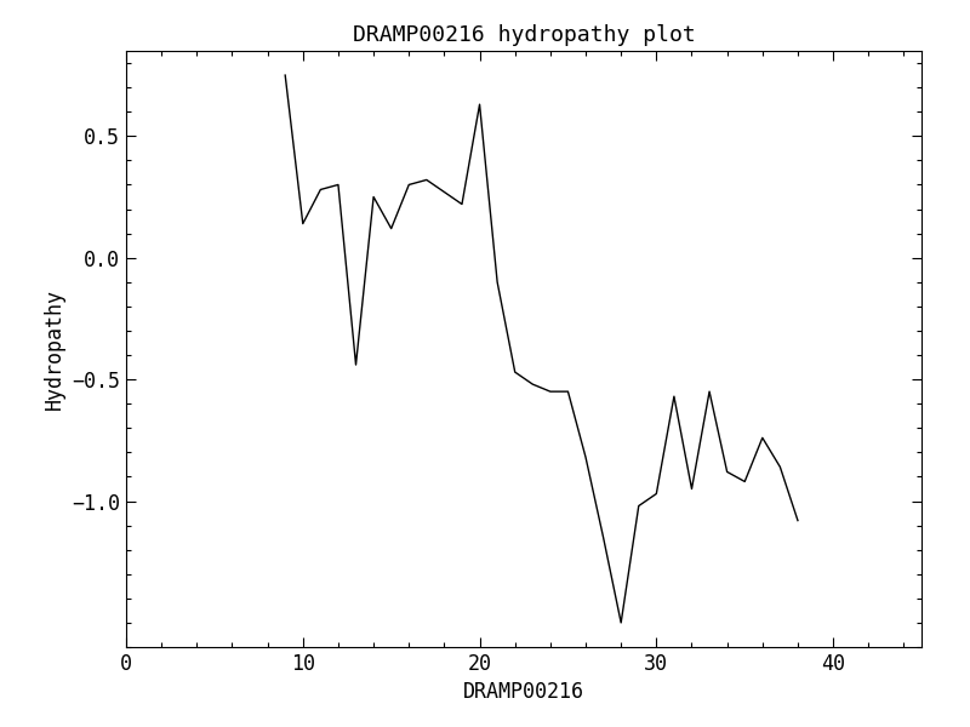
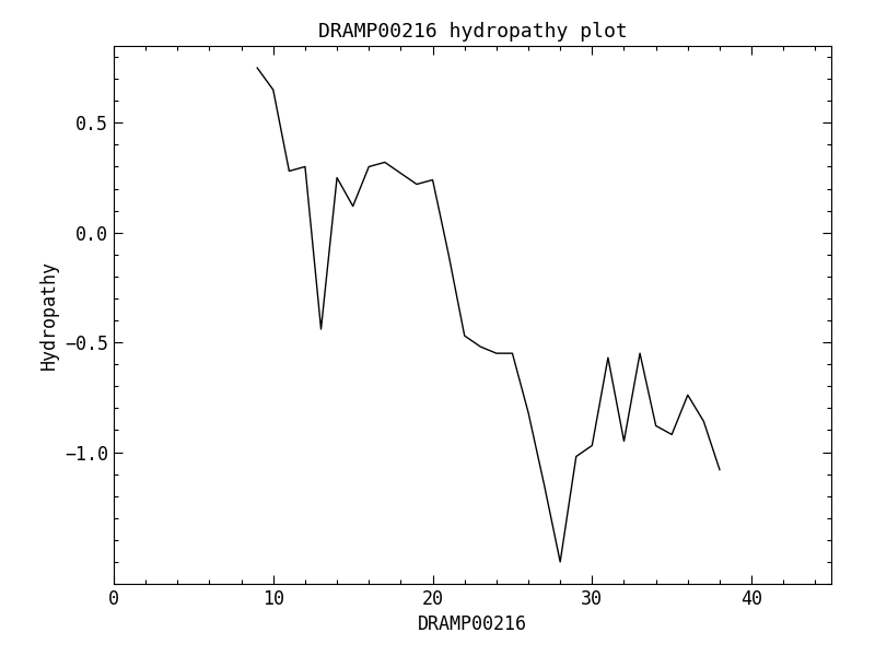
10: 0.14 -> 0.65
20: 0.63 -> 0.24
